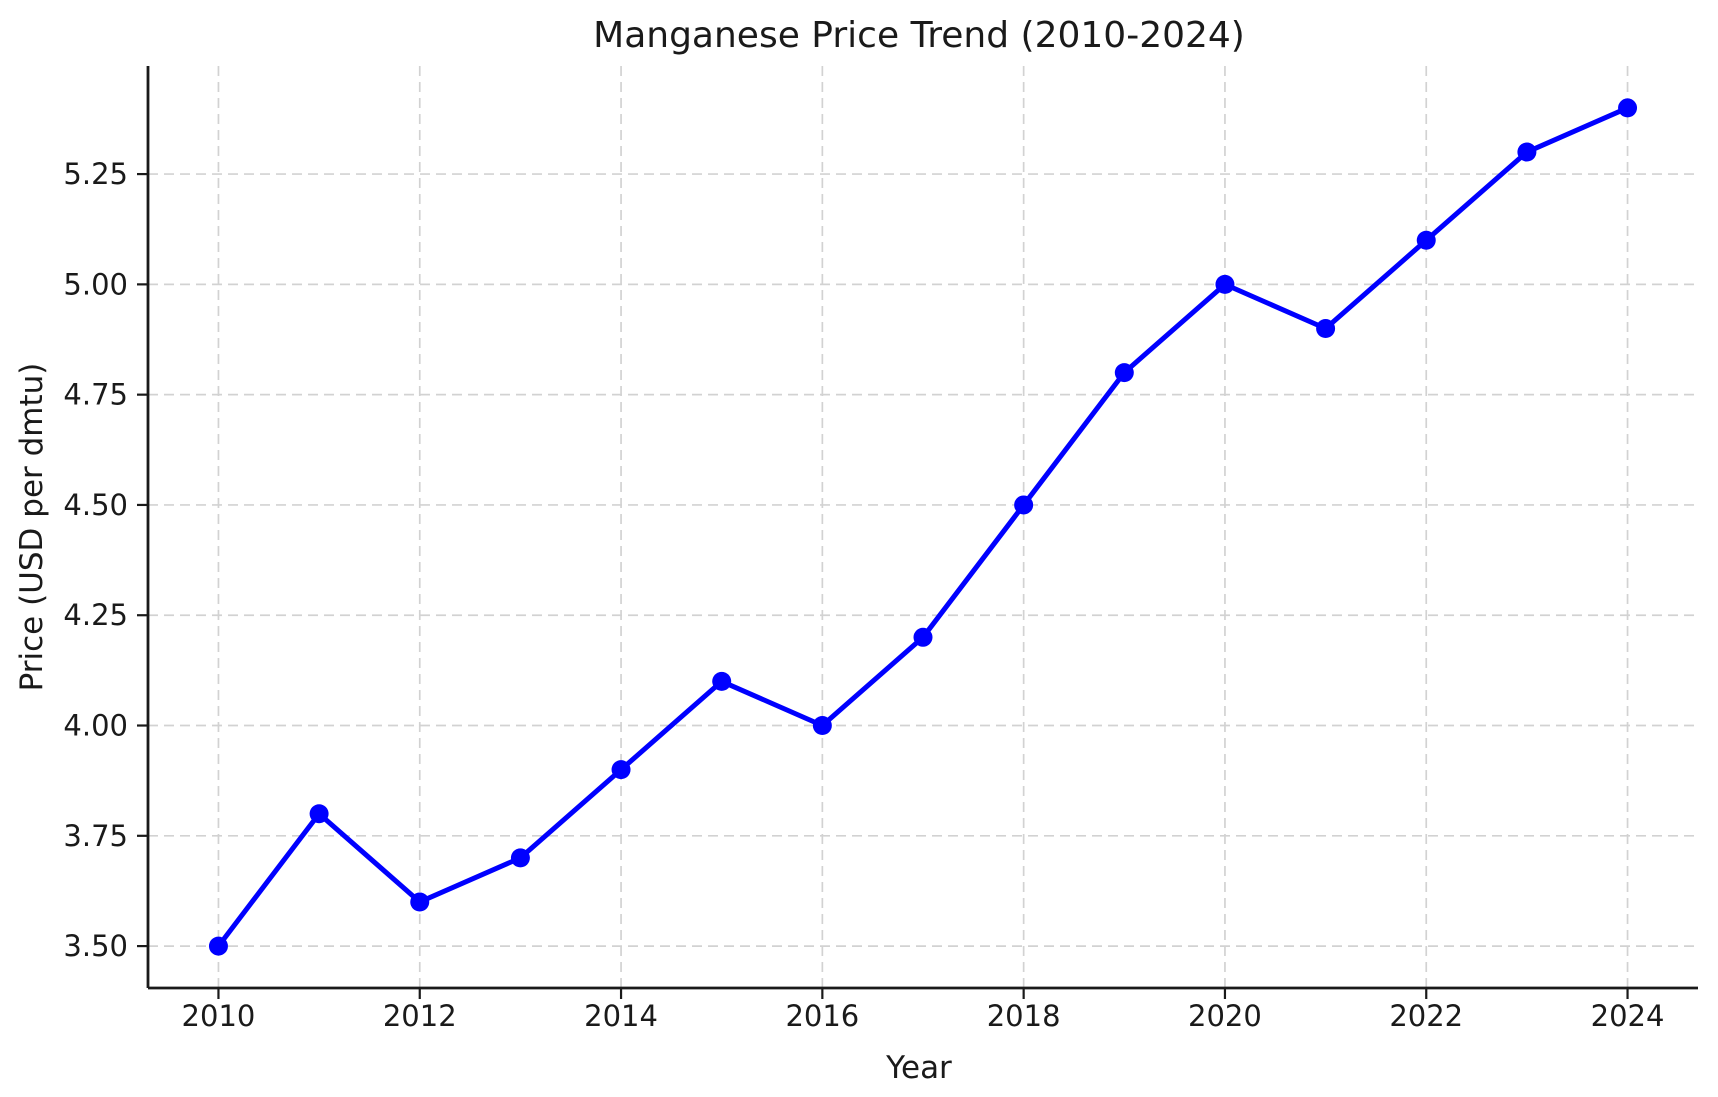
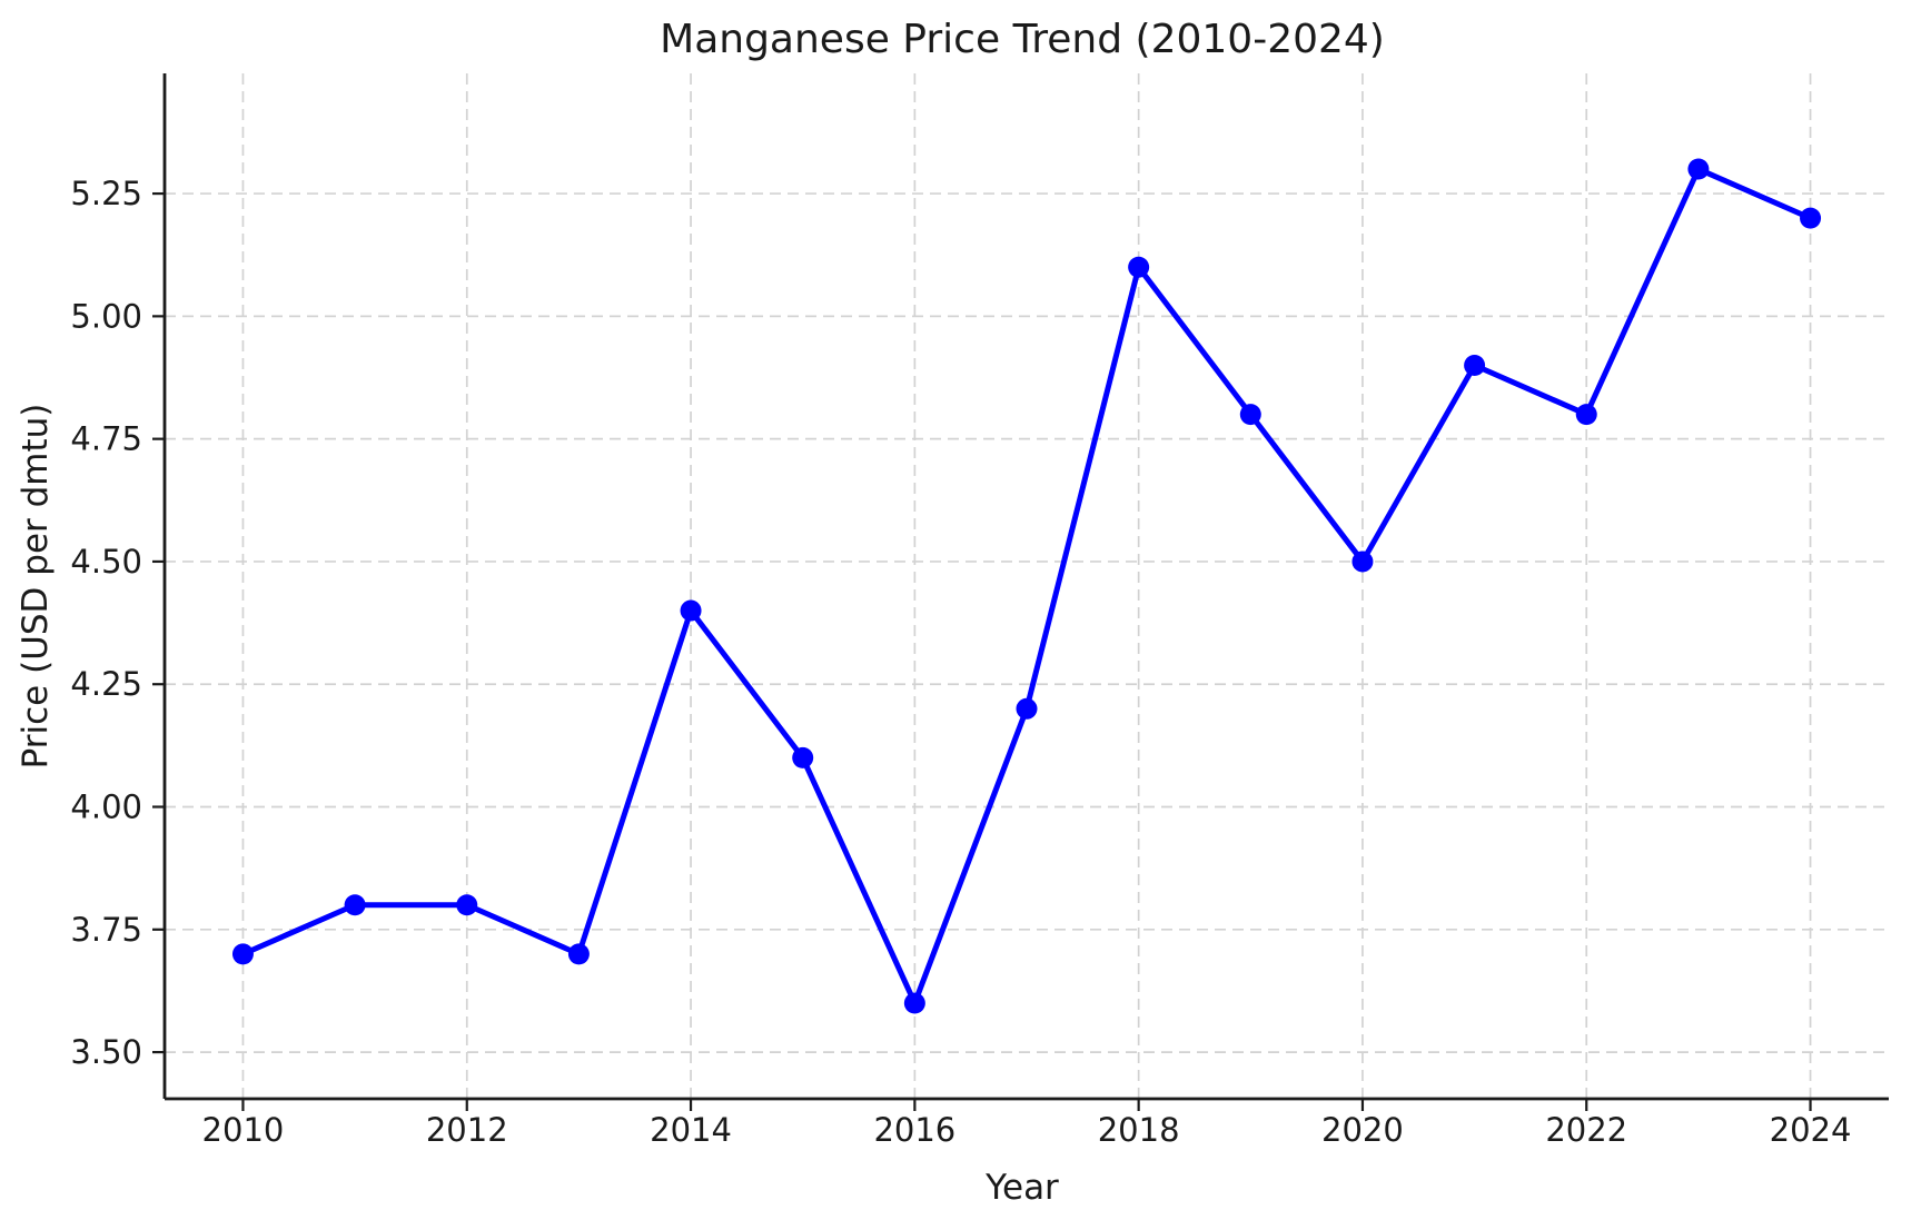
2010: 3.5 -> 3.7
2012: 3.6 -> 3.8
2014: 3.9 -> 4.4
2016: 4.0 -> 3.6
2018: 4.5 -> 5.1
2020: 5.0 -> 4.5
2022: 5.1 -> 4.8
2024: 5.4 -> 5.2
